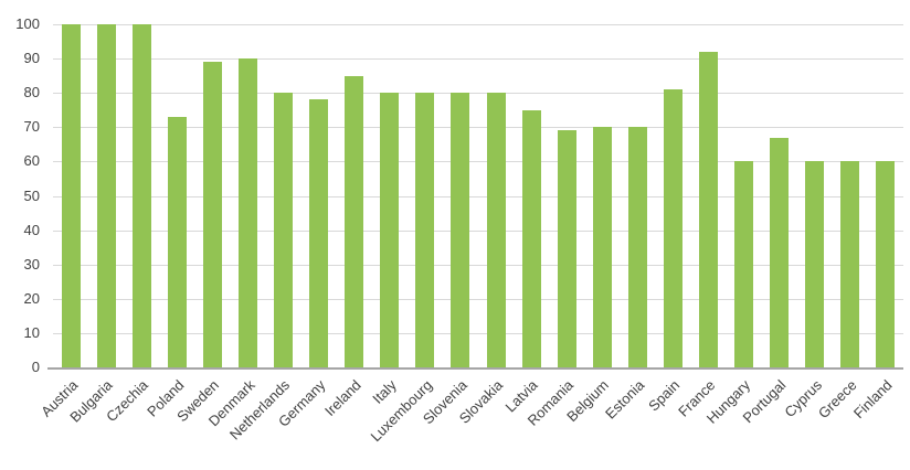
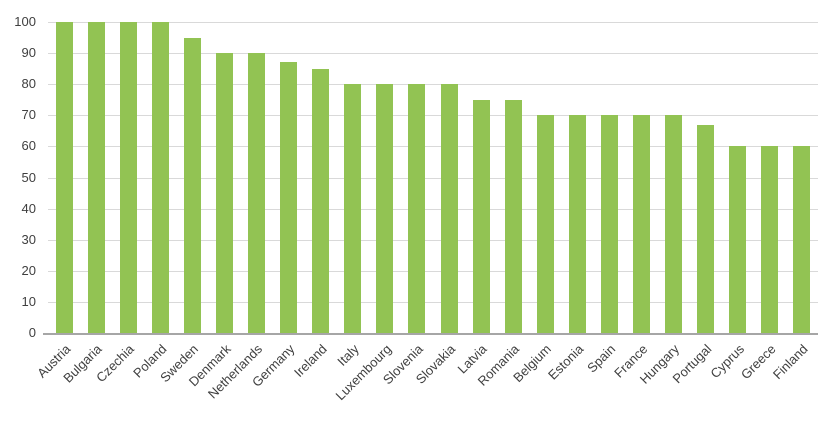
Poland: 73 -> 100
Sweden: 89 -> 95
Netherlands: 80 -> 90
Germany: 78 -> 87
Romania: 69 -> 75
Spain: 81 -> 70
France: 92 -> 70
Hungary: 60 -> 70
